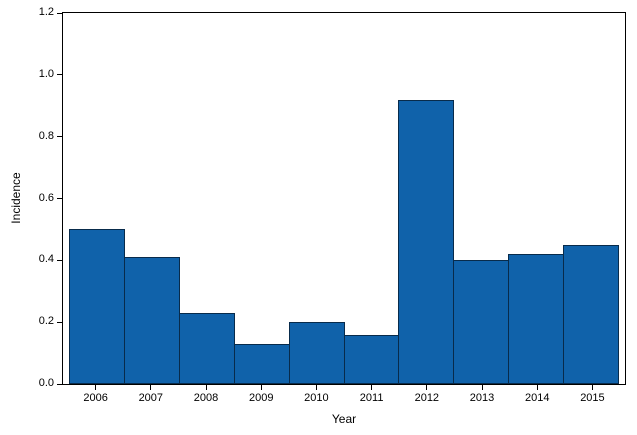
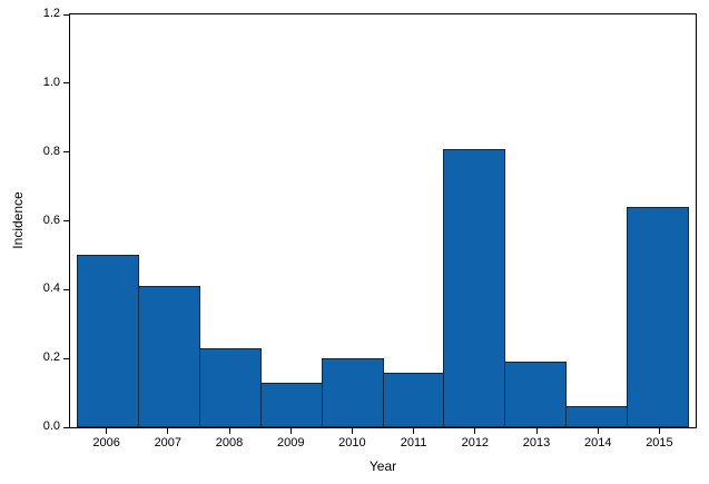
2012: 0.92 -> 0.81
2013: 0.40 -> 0.19
2014: 0.42 -> 0.06
2015: 0.45 -> 0.64
